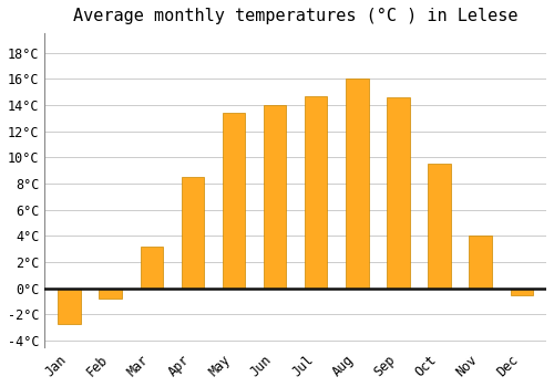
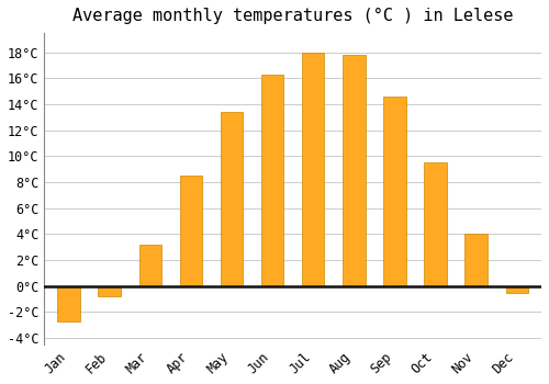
Jun: 14.0°C -> 16.3°C
Jul: 14.7°C -> 18.0°C
Aug: 16.0°C -> 17.8°C
